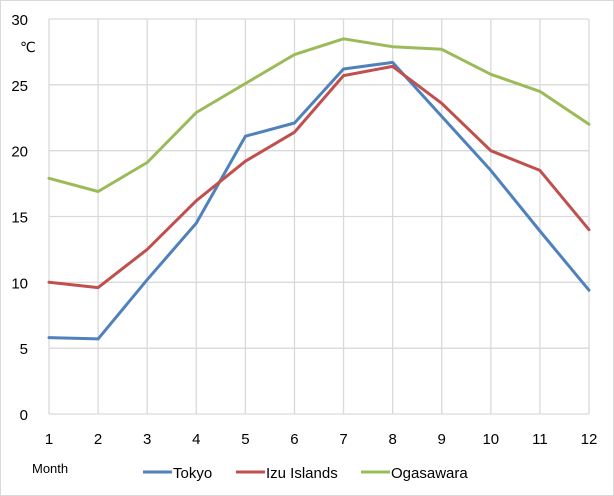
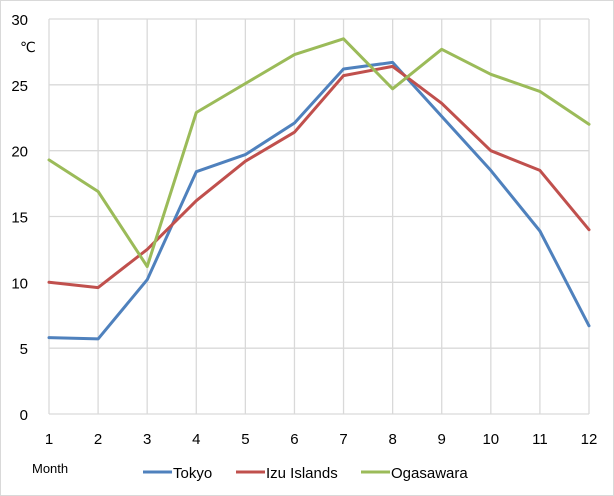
Ogasawara/1: 17.9 -> 19.3
Ogasawara/3: 19.1 -> 11.2
Tokyo/4: 14.5 -> 18.4
Tokyo/5: 21.1 -> 19.7
Ogasawara/8: 27.9 -> 24.7
Tokyo/12: 9.4 -> 6.7
